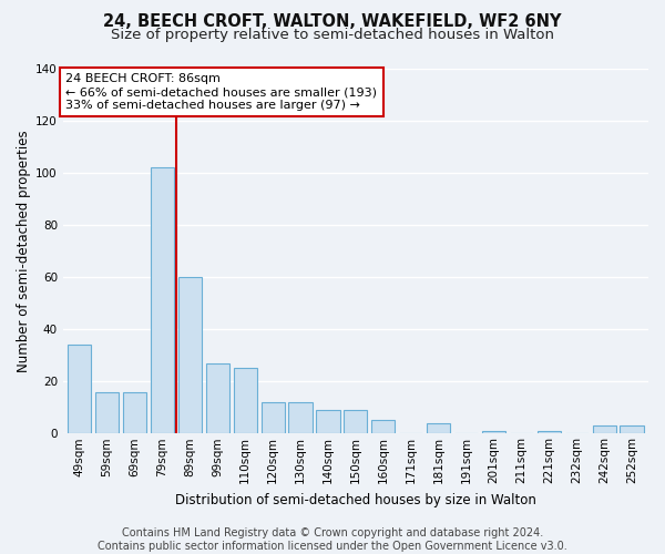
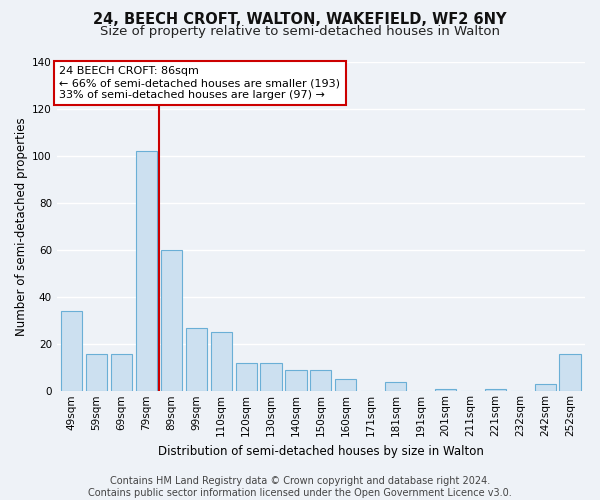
252sqm: 3 -> 16
